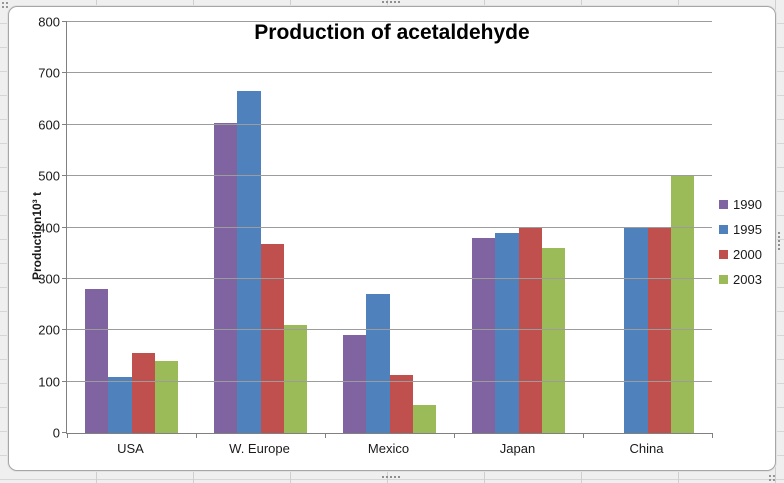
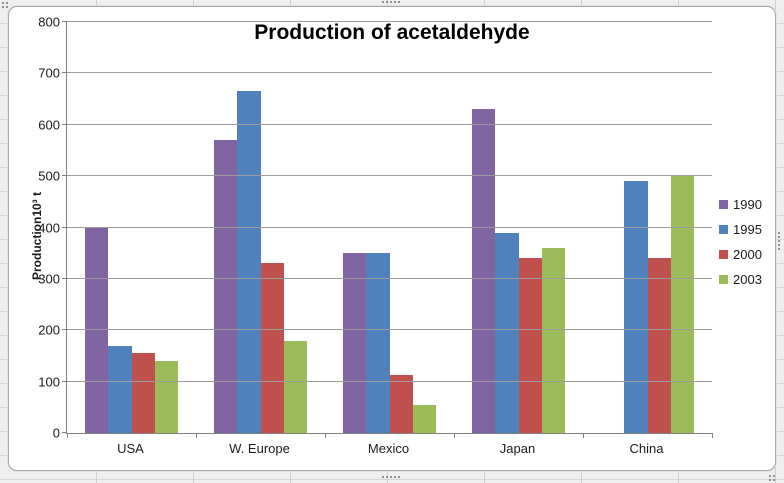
1990/USA: 280 -> 400
1995/USA: 110 -> 170
1990/W. Europe: 600 -> 570
2000/W. Europe: 370 -> 330
2003/W. Europe: 210 -> 180
1990/Mexico: 190 -> 350
1995/Mexico: 270 -> 350
1990/Japan: 380 -> 630
2000/Japan: 400 -> 340
1995/China: 400 -> 490
2000/China: 400 -> 340
